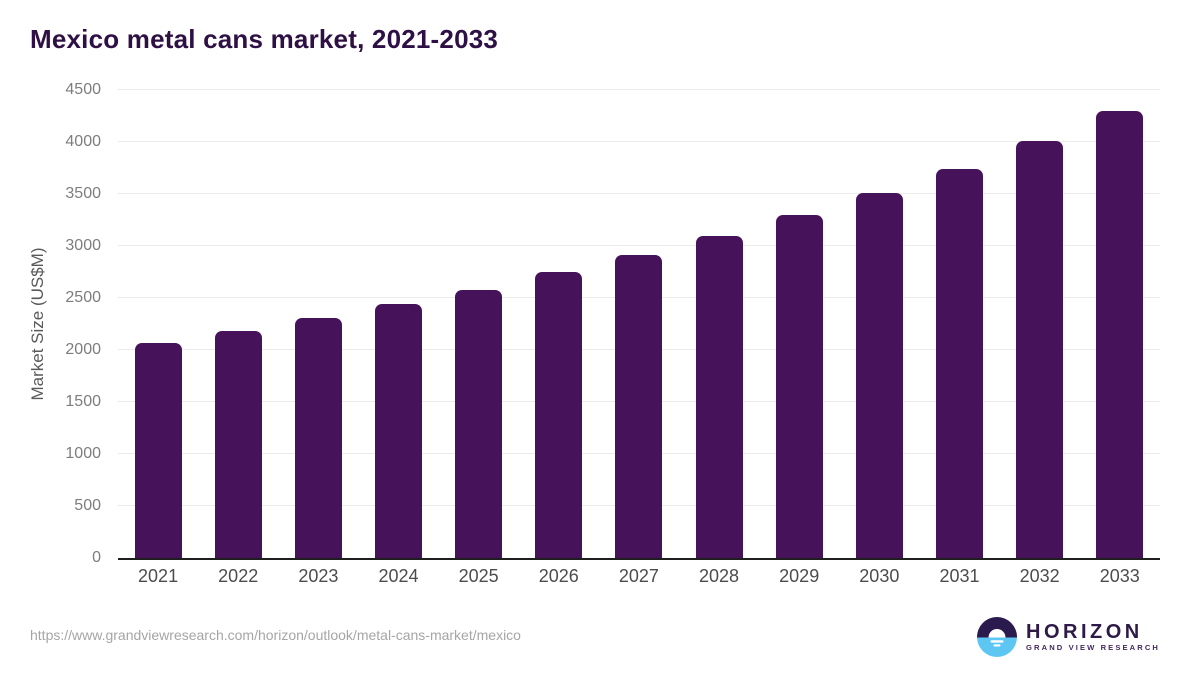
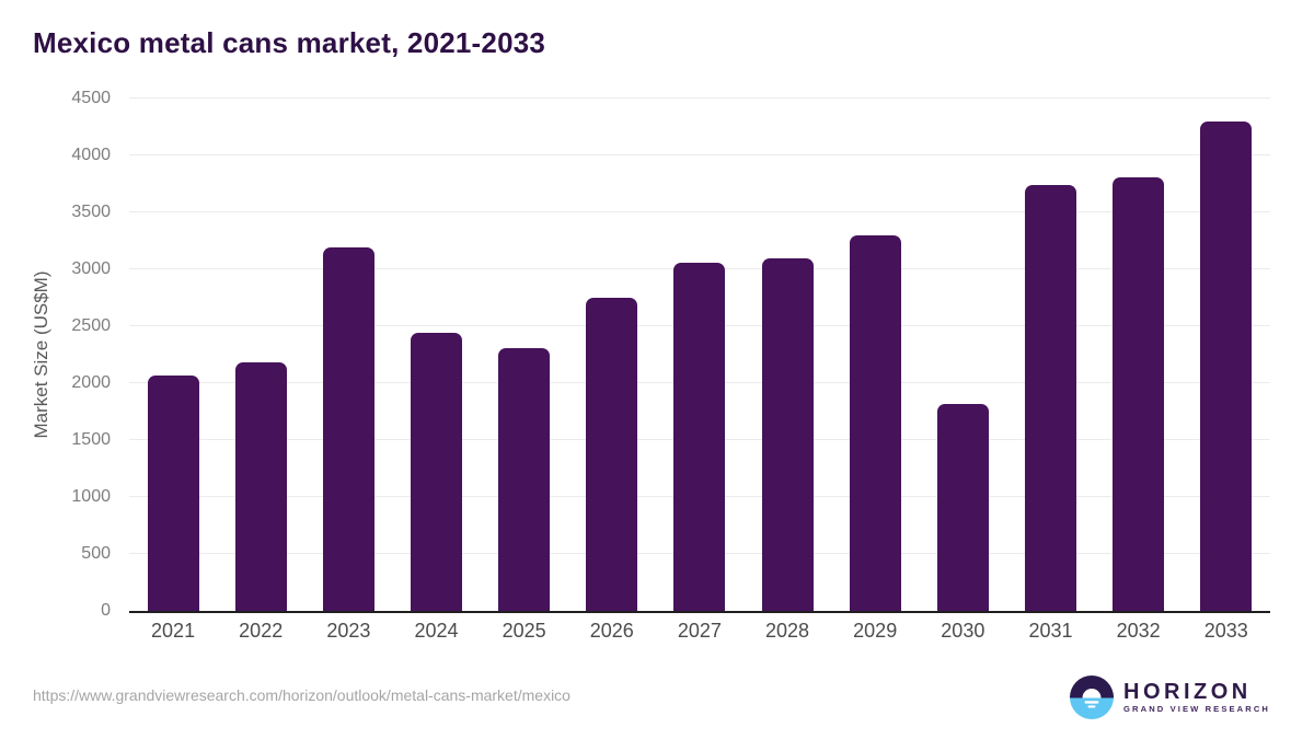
2023: 2310 -> 3190
2025: 2580 -> 2310
2027: 2920 -> 3060
2030: 3500 -> 1820
2032: 4010 -> 3810
